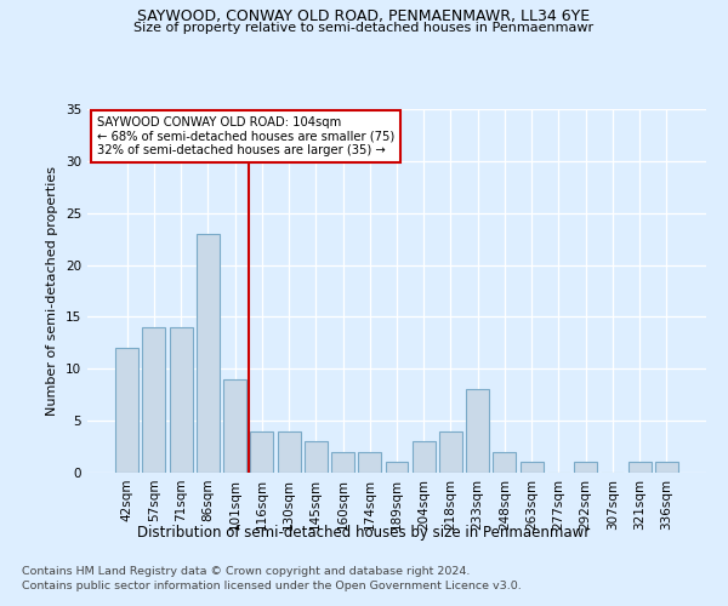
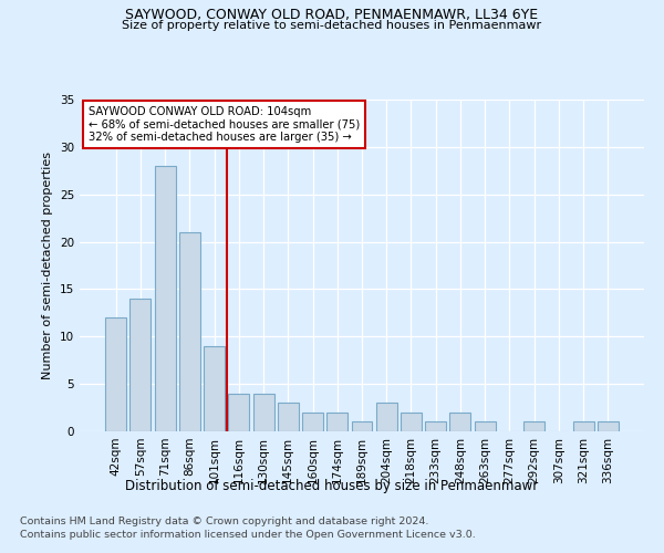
71sqm: 14 -> 28
86sqm: 23 -> 21
218sqm: 4 -> 2
233sqm: 8 -> 1
